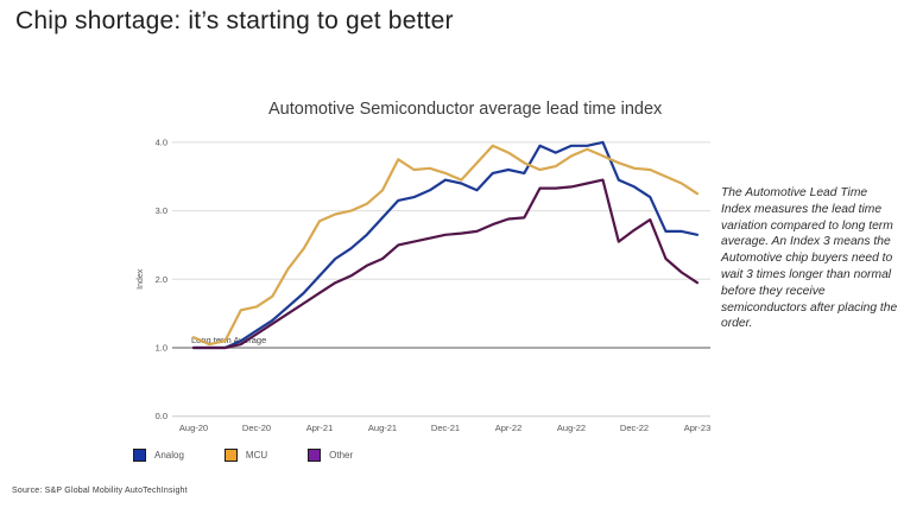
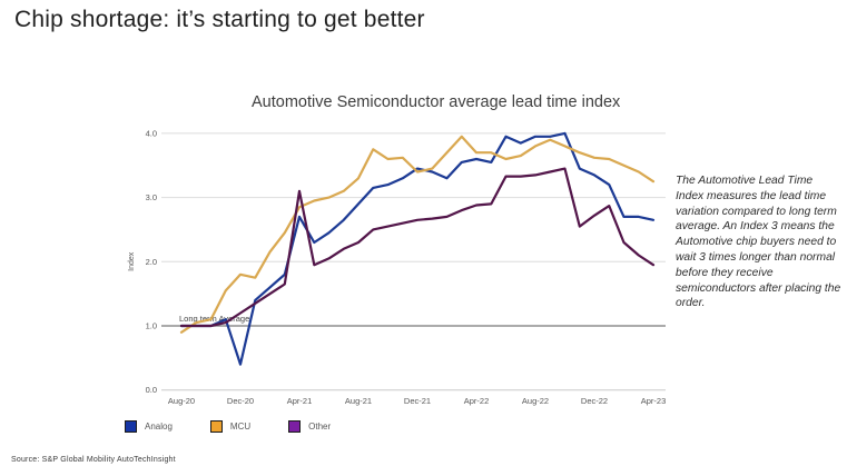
MCU/Aug-20: 1.1 -> 0.9
Analog/Dec-20: 1.2 -> 0.4
MCU/Dec-20: 1.6 -> 1.8
Analog/Apr-21: 2.0 -> 2.7
Other/Apr-21: 1.8 -> 3.1
MCU/Dec-21: 3.5 -> 3.4
MCU/Apr-22: 3.9 -> 3.7
